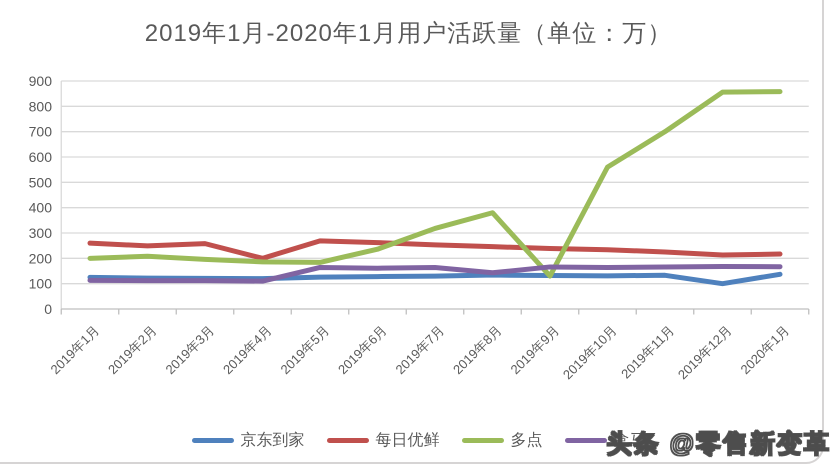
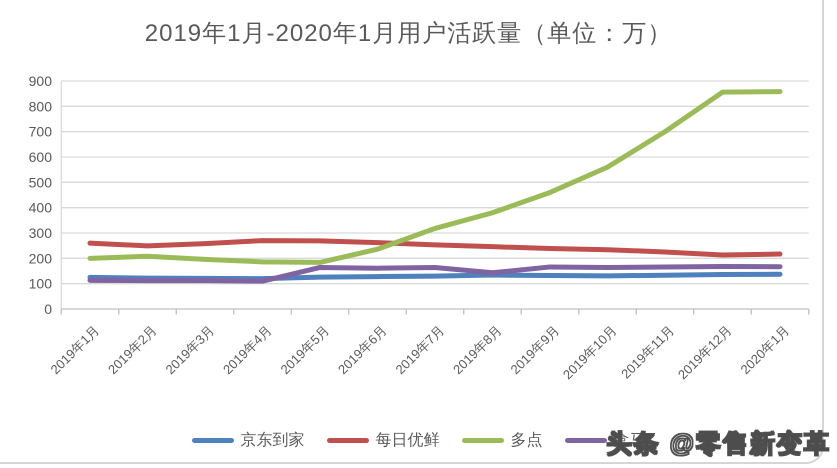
每日优鲜/2019年4月: 200 -> 270
多点/2019年9月: 130 -> 460
京东到家/2019年12月: 100 -> 140
